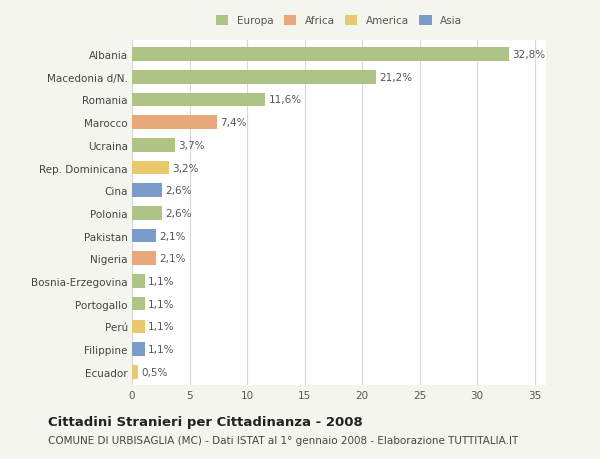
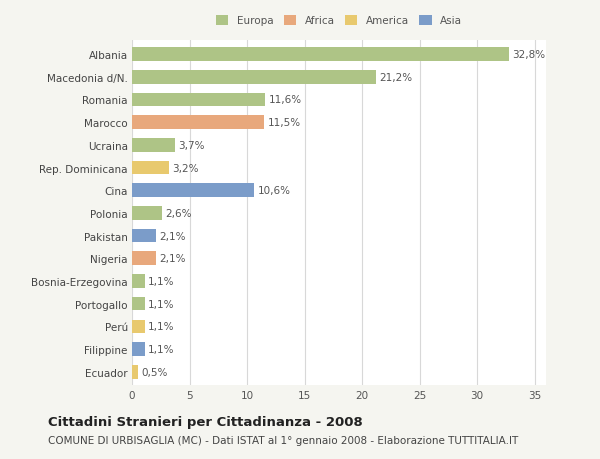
Marocco: 7,4% -> 11,5%
Cina: 2,6% -> 10,6%
